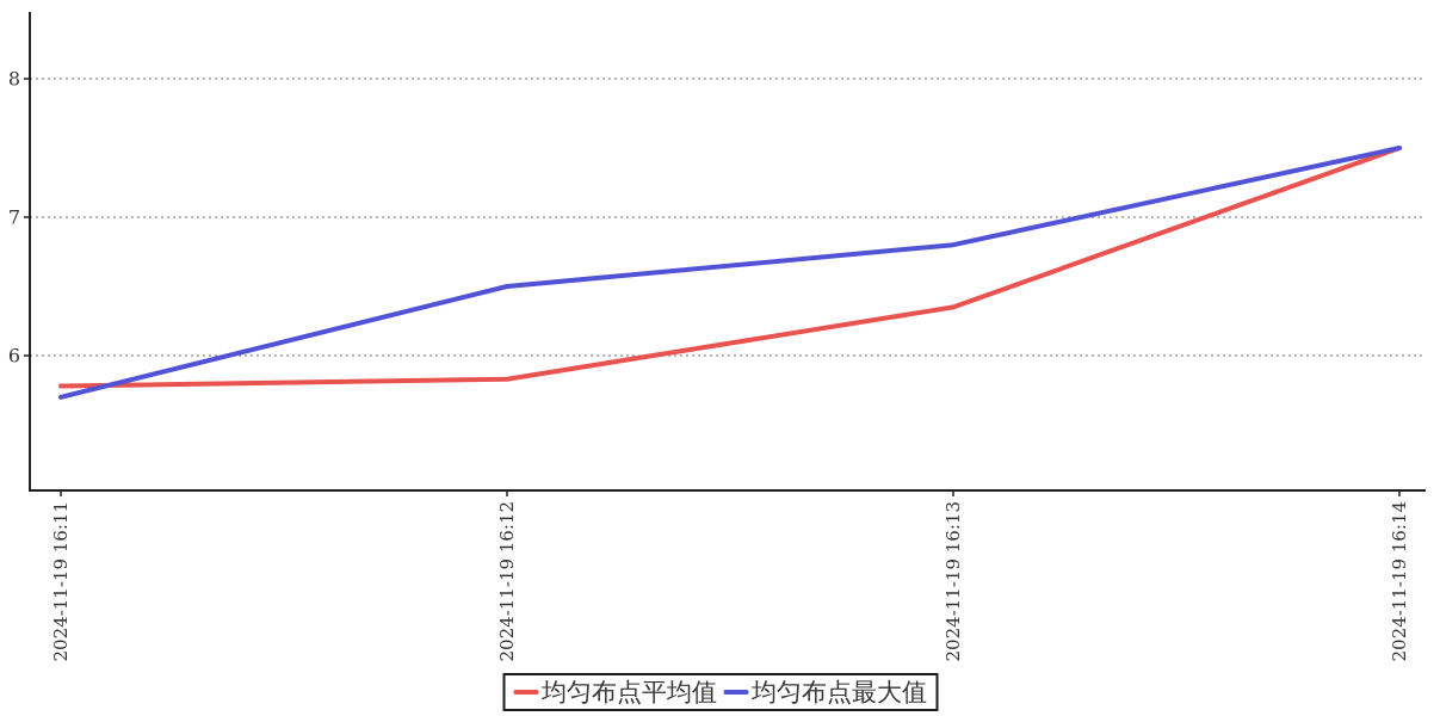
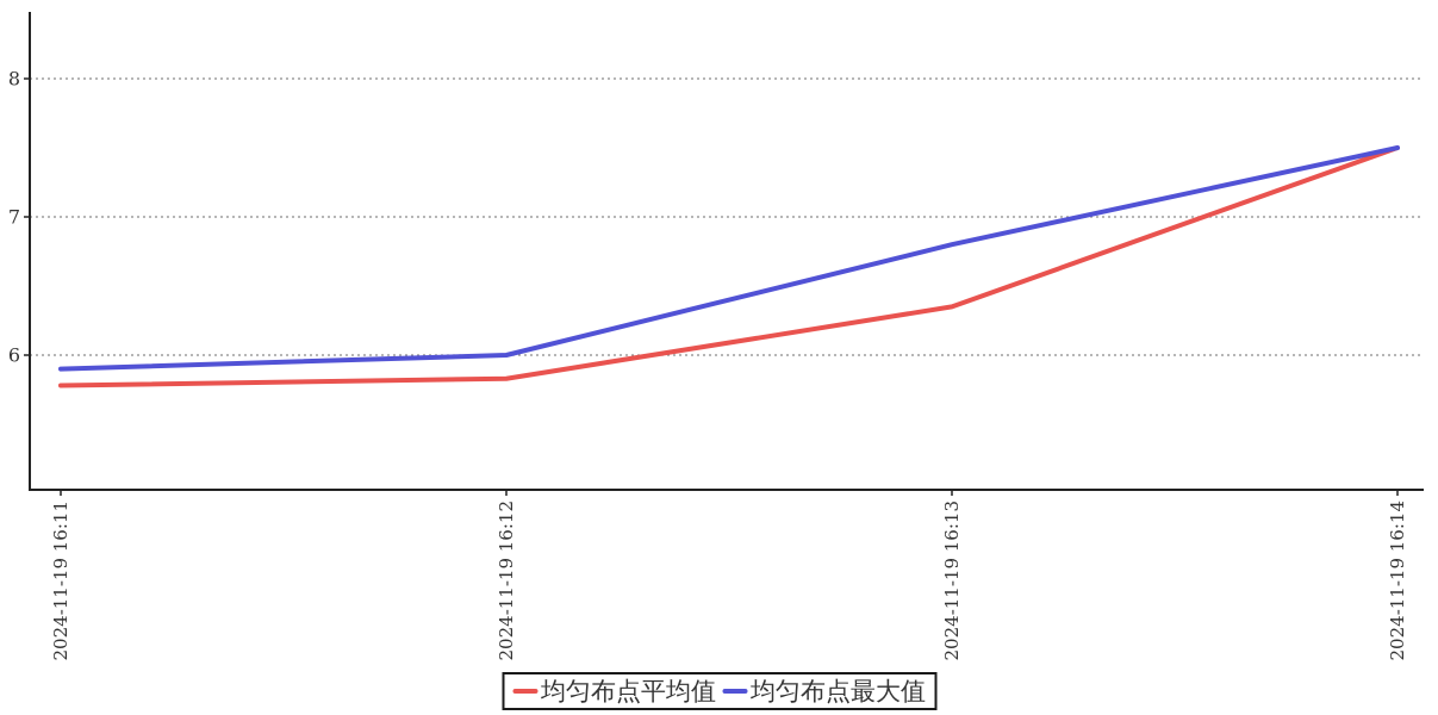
均匀布点最大值/2024-11-19 16:11: 5.7 -> 5.9
均匀布点最大值/2024-11-19 16:12: 6.5 -> 6.0
